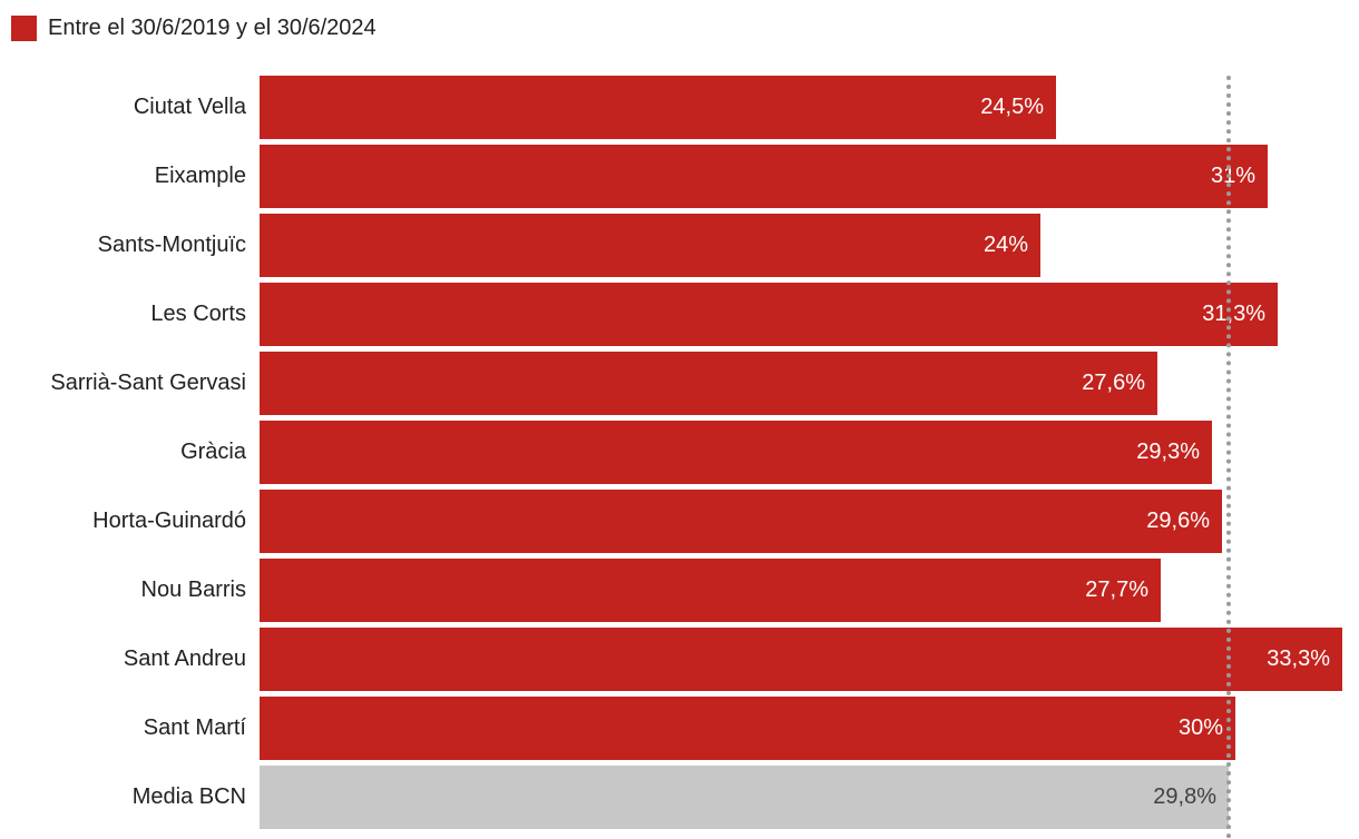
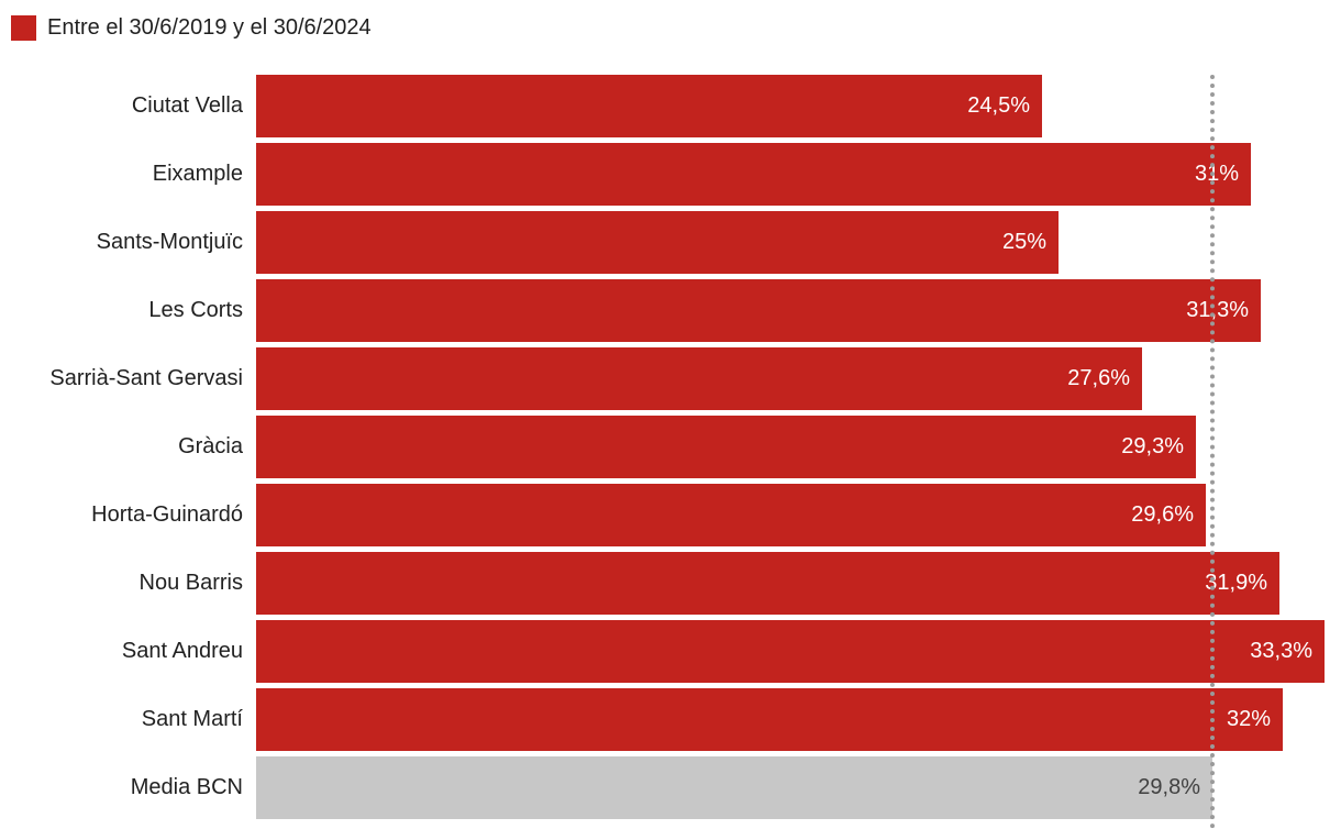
Sants-Montjuïc: 24% -> 25%
Nou Barris: 27,7% -> 31,9%
Sant Martí: 30% -> 32%
